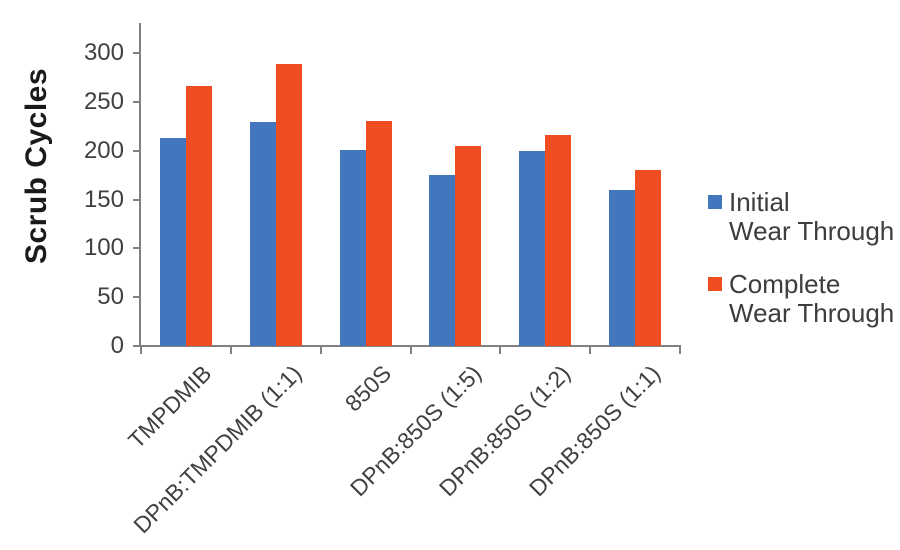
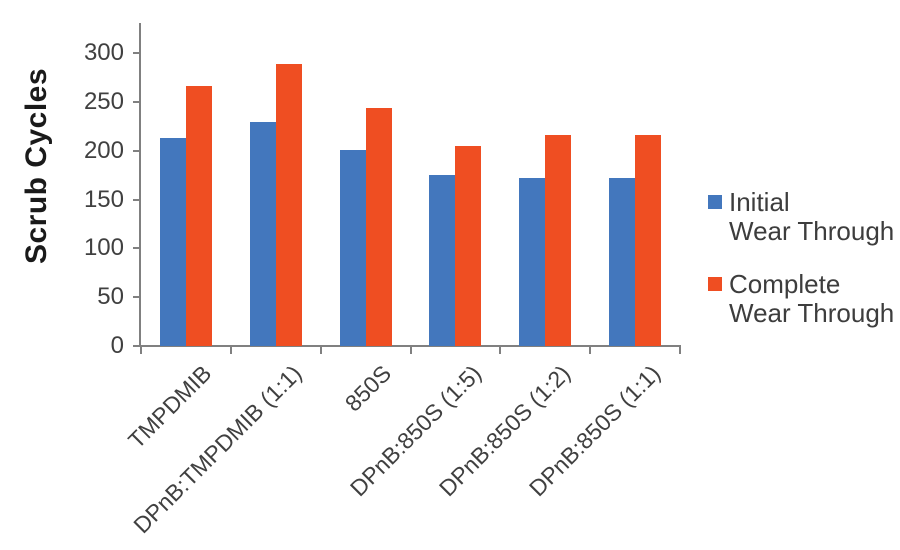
Complete Wear Through/850S: 230 -> 240
Initial Wear Through/DPnB:850S (1:2): 200 -> 170
Initial Wear Through/DPnB:850S (1:1): 160 -> 170
Complete Wear Through/DPnB:850S (1:1): 180 -> 220
